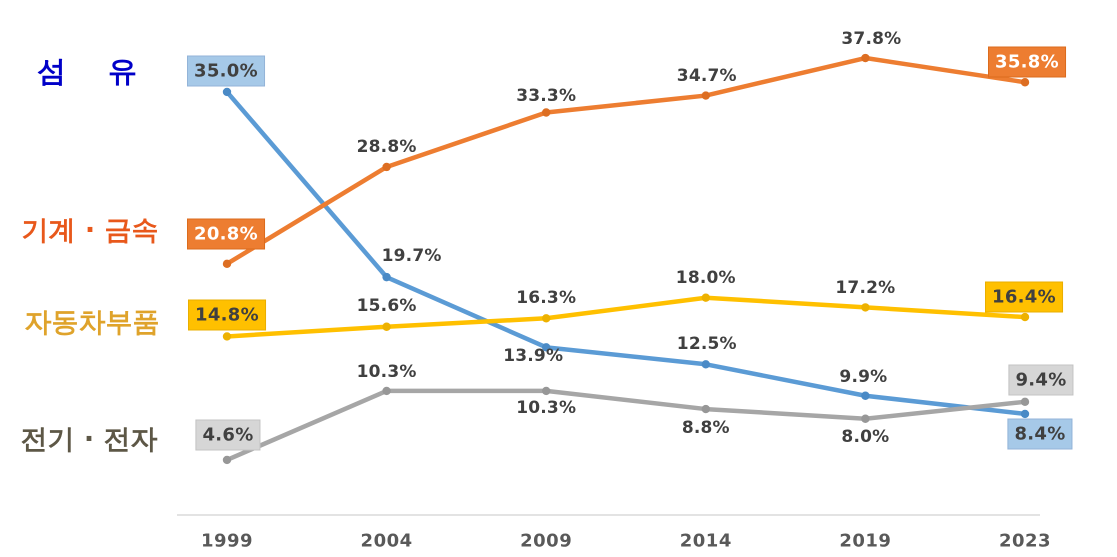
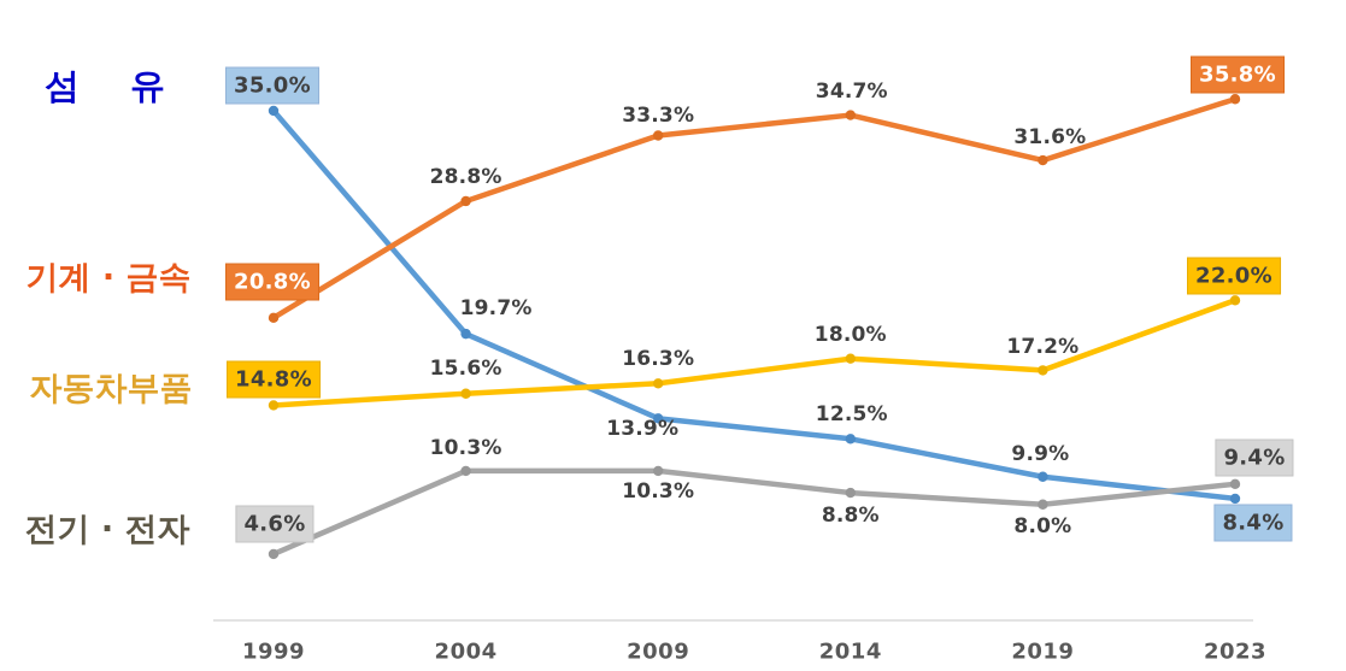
기계 · 금속/2019: 37.8% -> 31.6%
자동차부품/2023: 16.4% -> 22.0%
